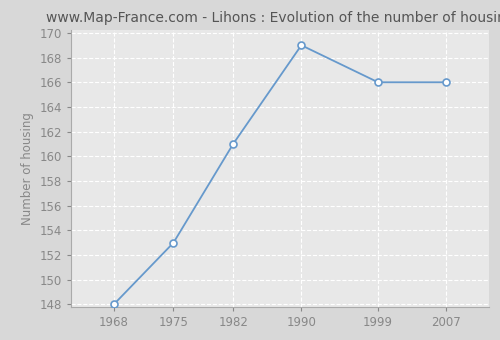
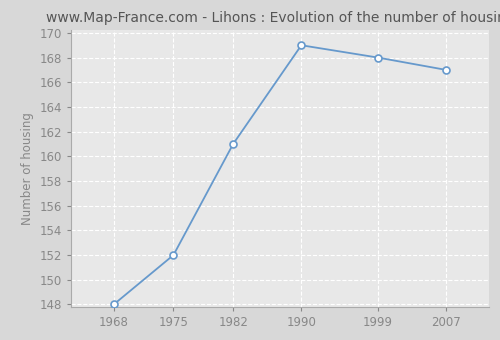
1975: 153 -> 152
1999: 166 -> 168
2007: 166 -> 167
